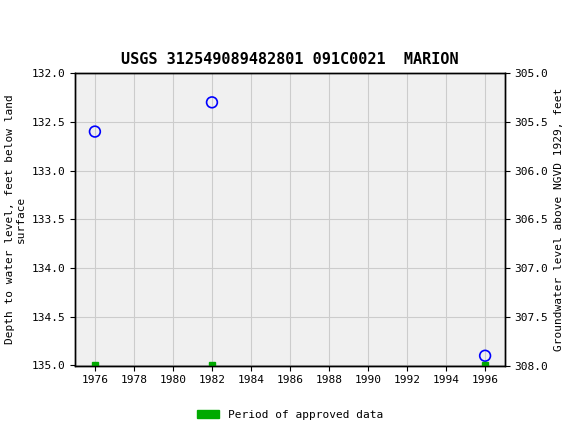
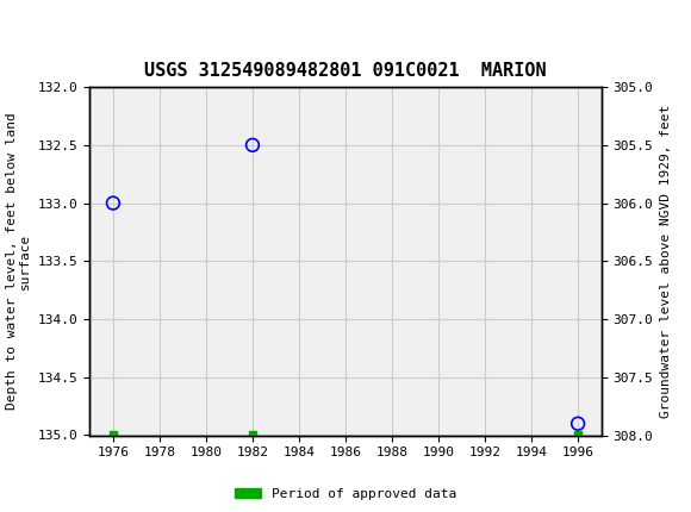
1976: 132.6 -> 133.0
1982: 132.3 -> 132.5
